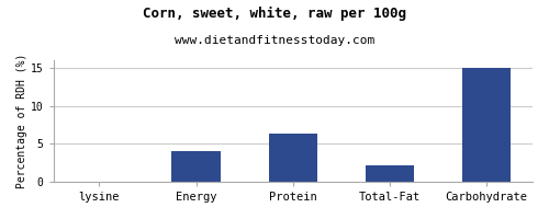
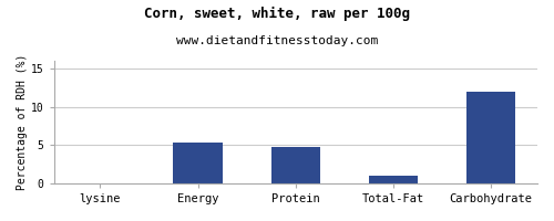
Energy: 4.0 -> 5.4
Protein: 6.3 -> 4.8
Total-Fat: 2.2 -> 1.0
Carbohydrate: 15.0 -> 12.0
